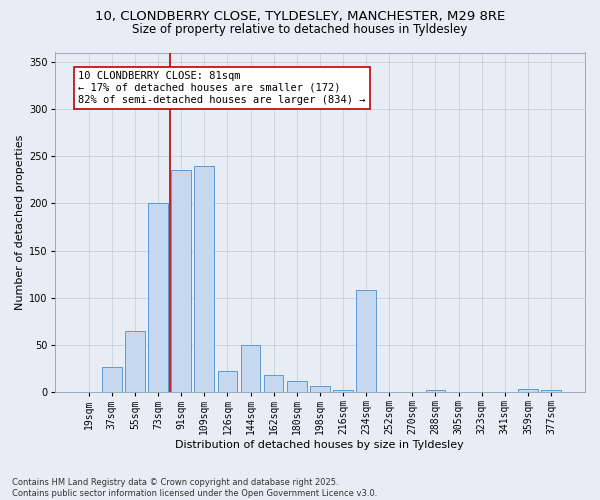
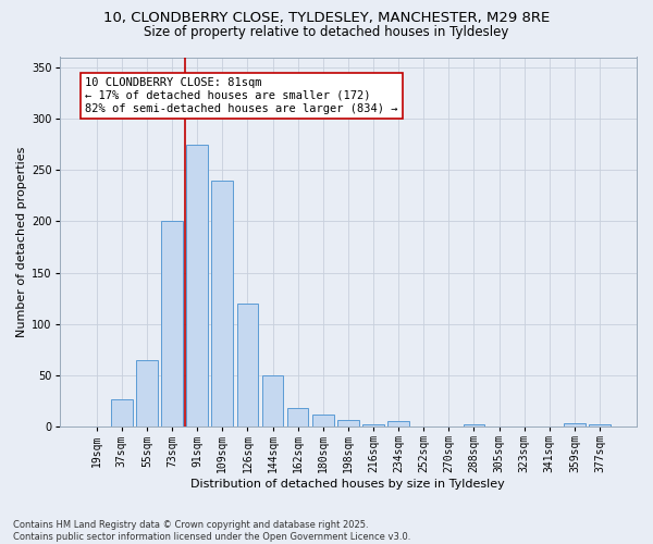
91sqm: 236 -> 275
126sqm: 22 -> 120
234sqm: 108 -> 6
